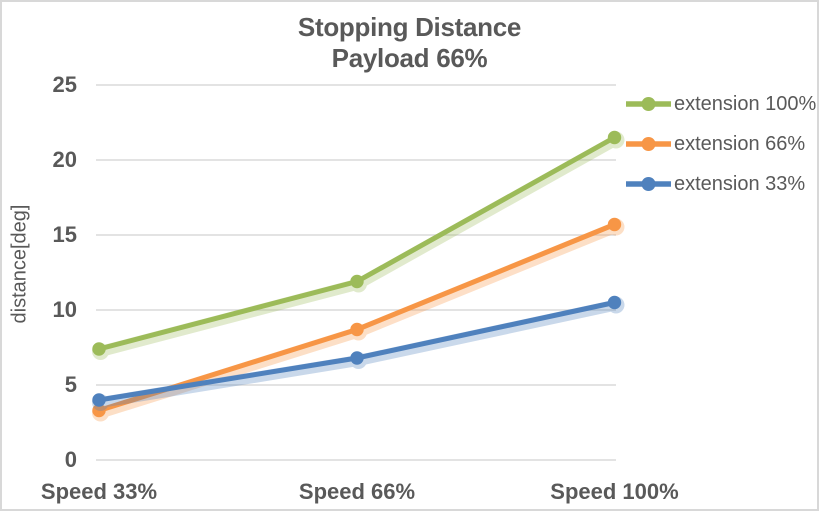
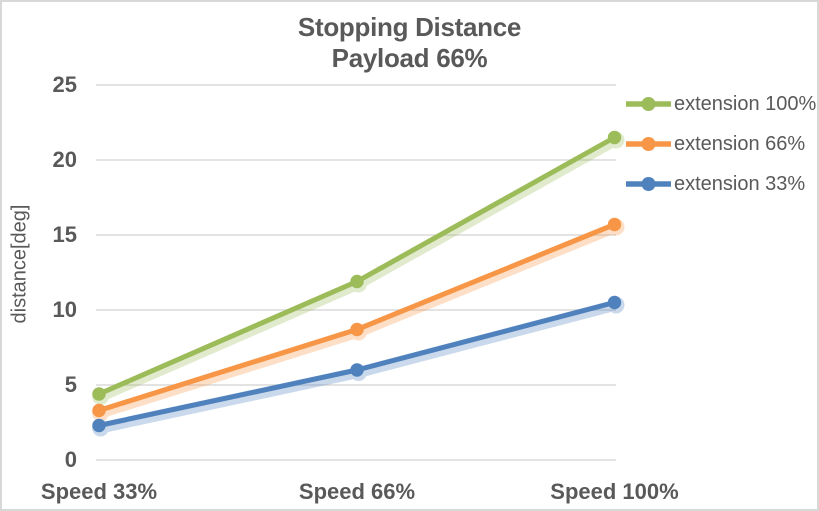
extension 100%/Speed 33%: 7.4 -> 4.4
extension 33%/Speed 33%: 4.0 -> 2.3
extension 33%/Speed 66%: 6.8 -> 6.0
